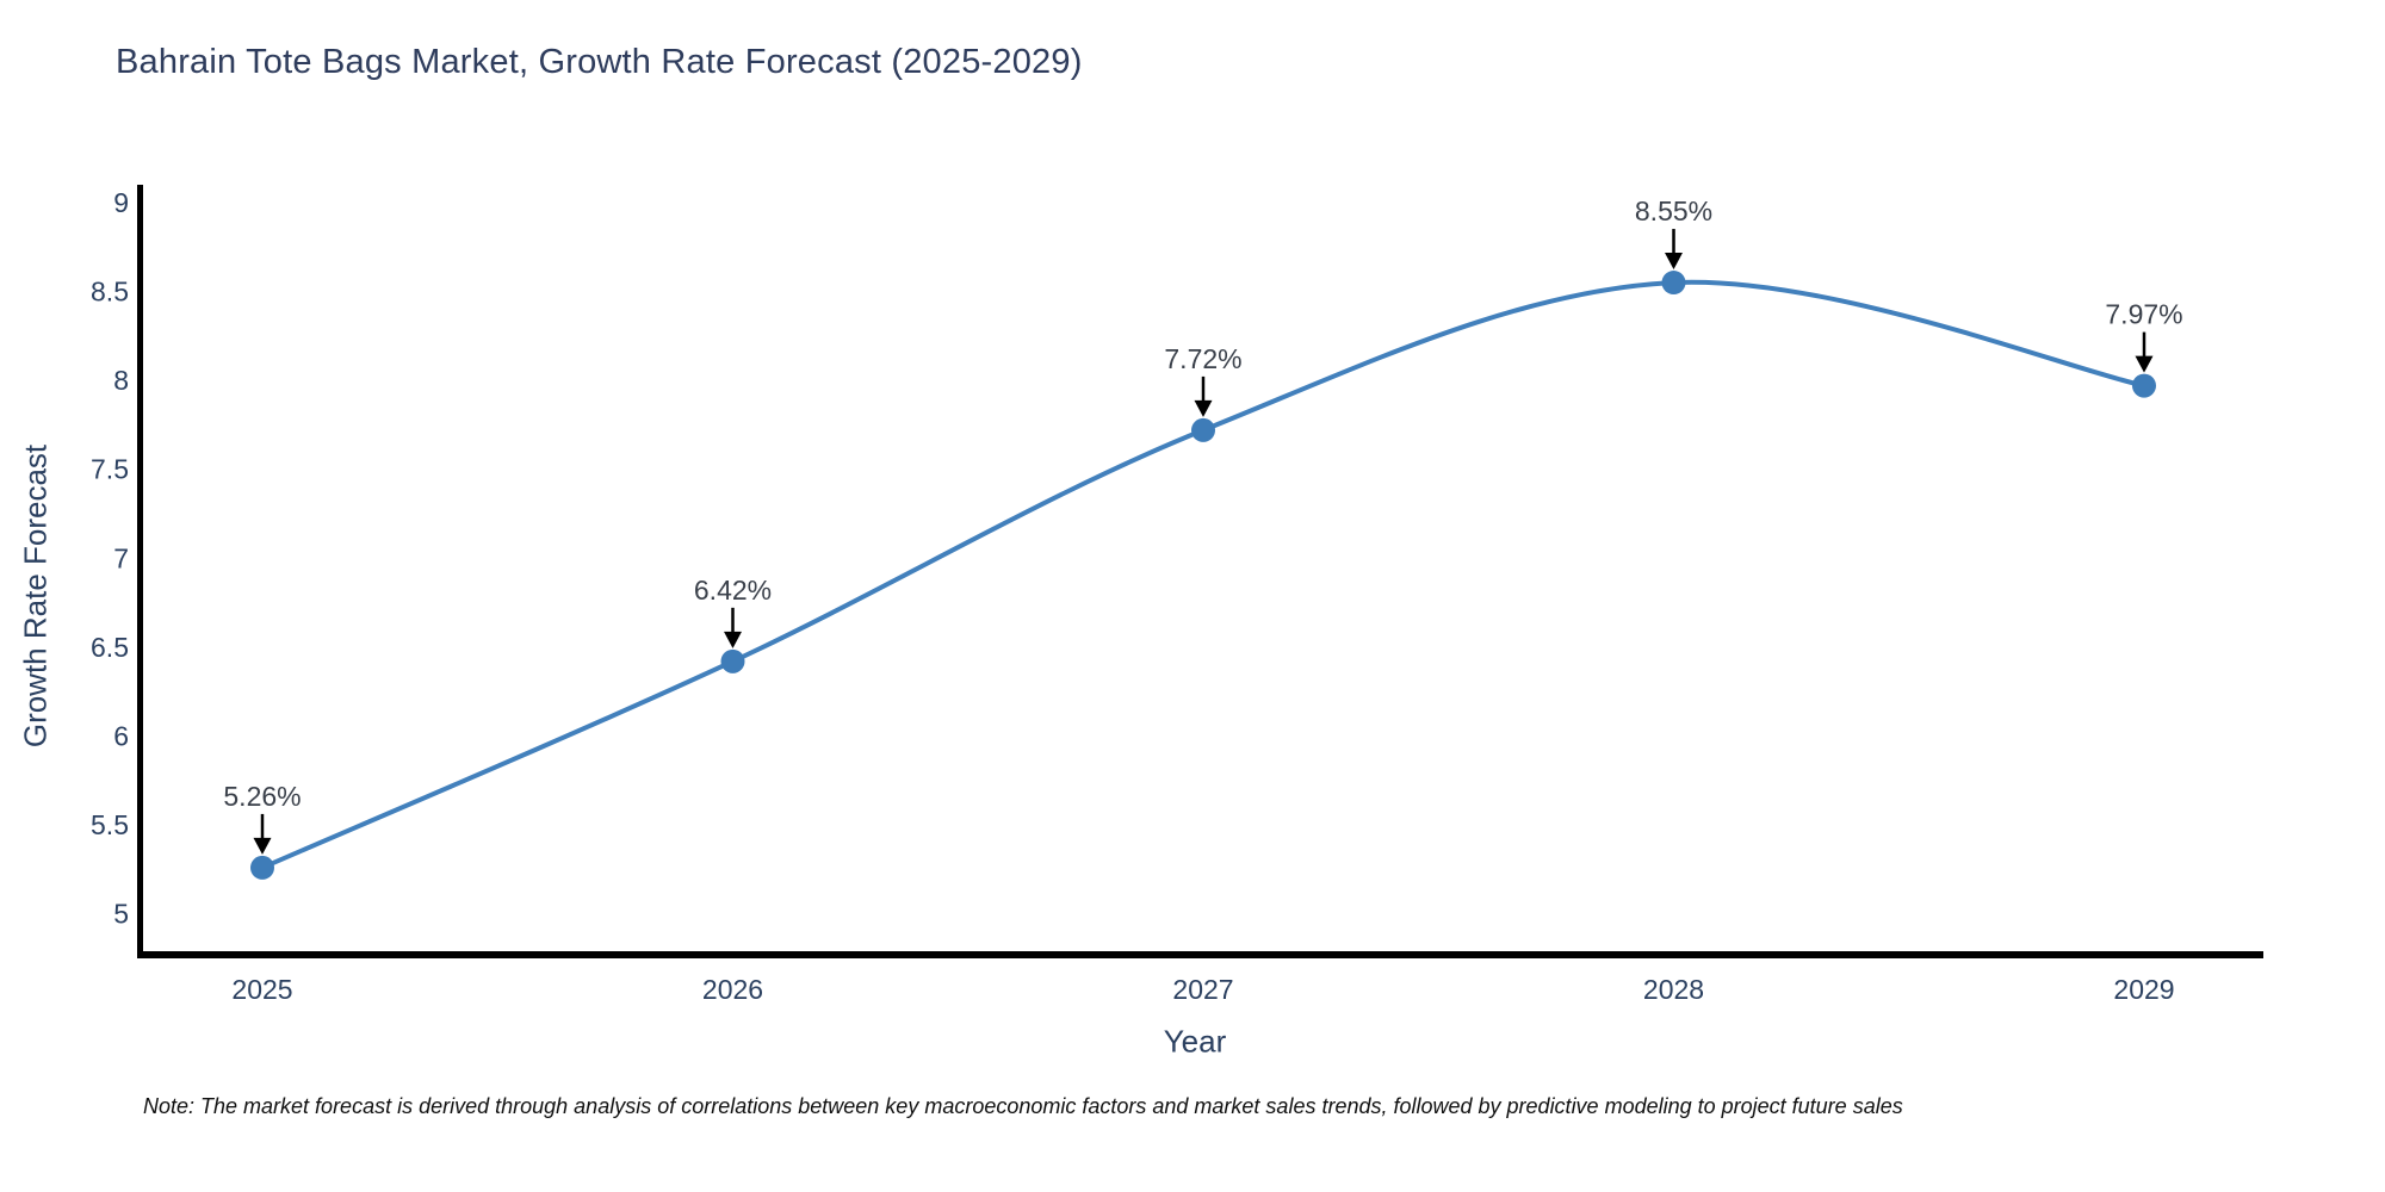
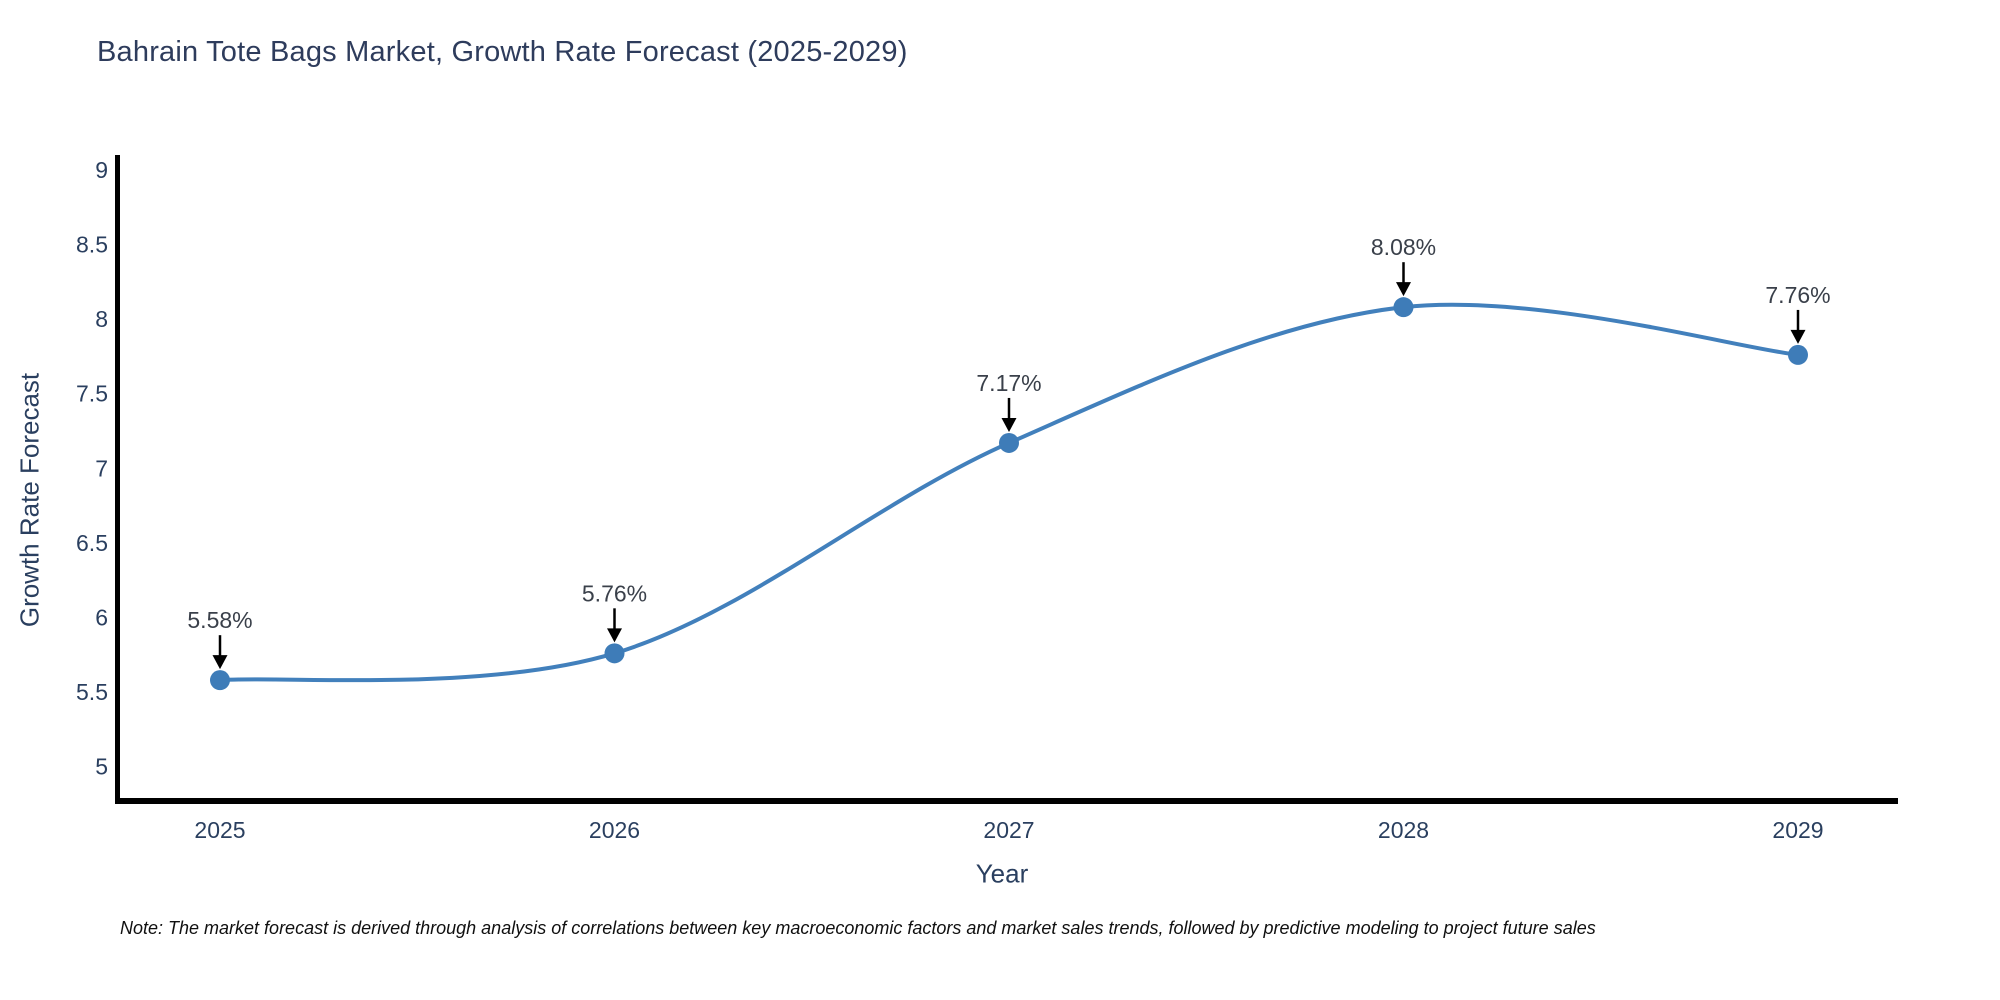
2025: 5.26% -> 5.58%
2026: 6.42% -> 5.76%
2027: 7.72% -> 7.17%
2028: 8.55% -> 8.08%
2029: 7.97% -> 7.76%
